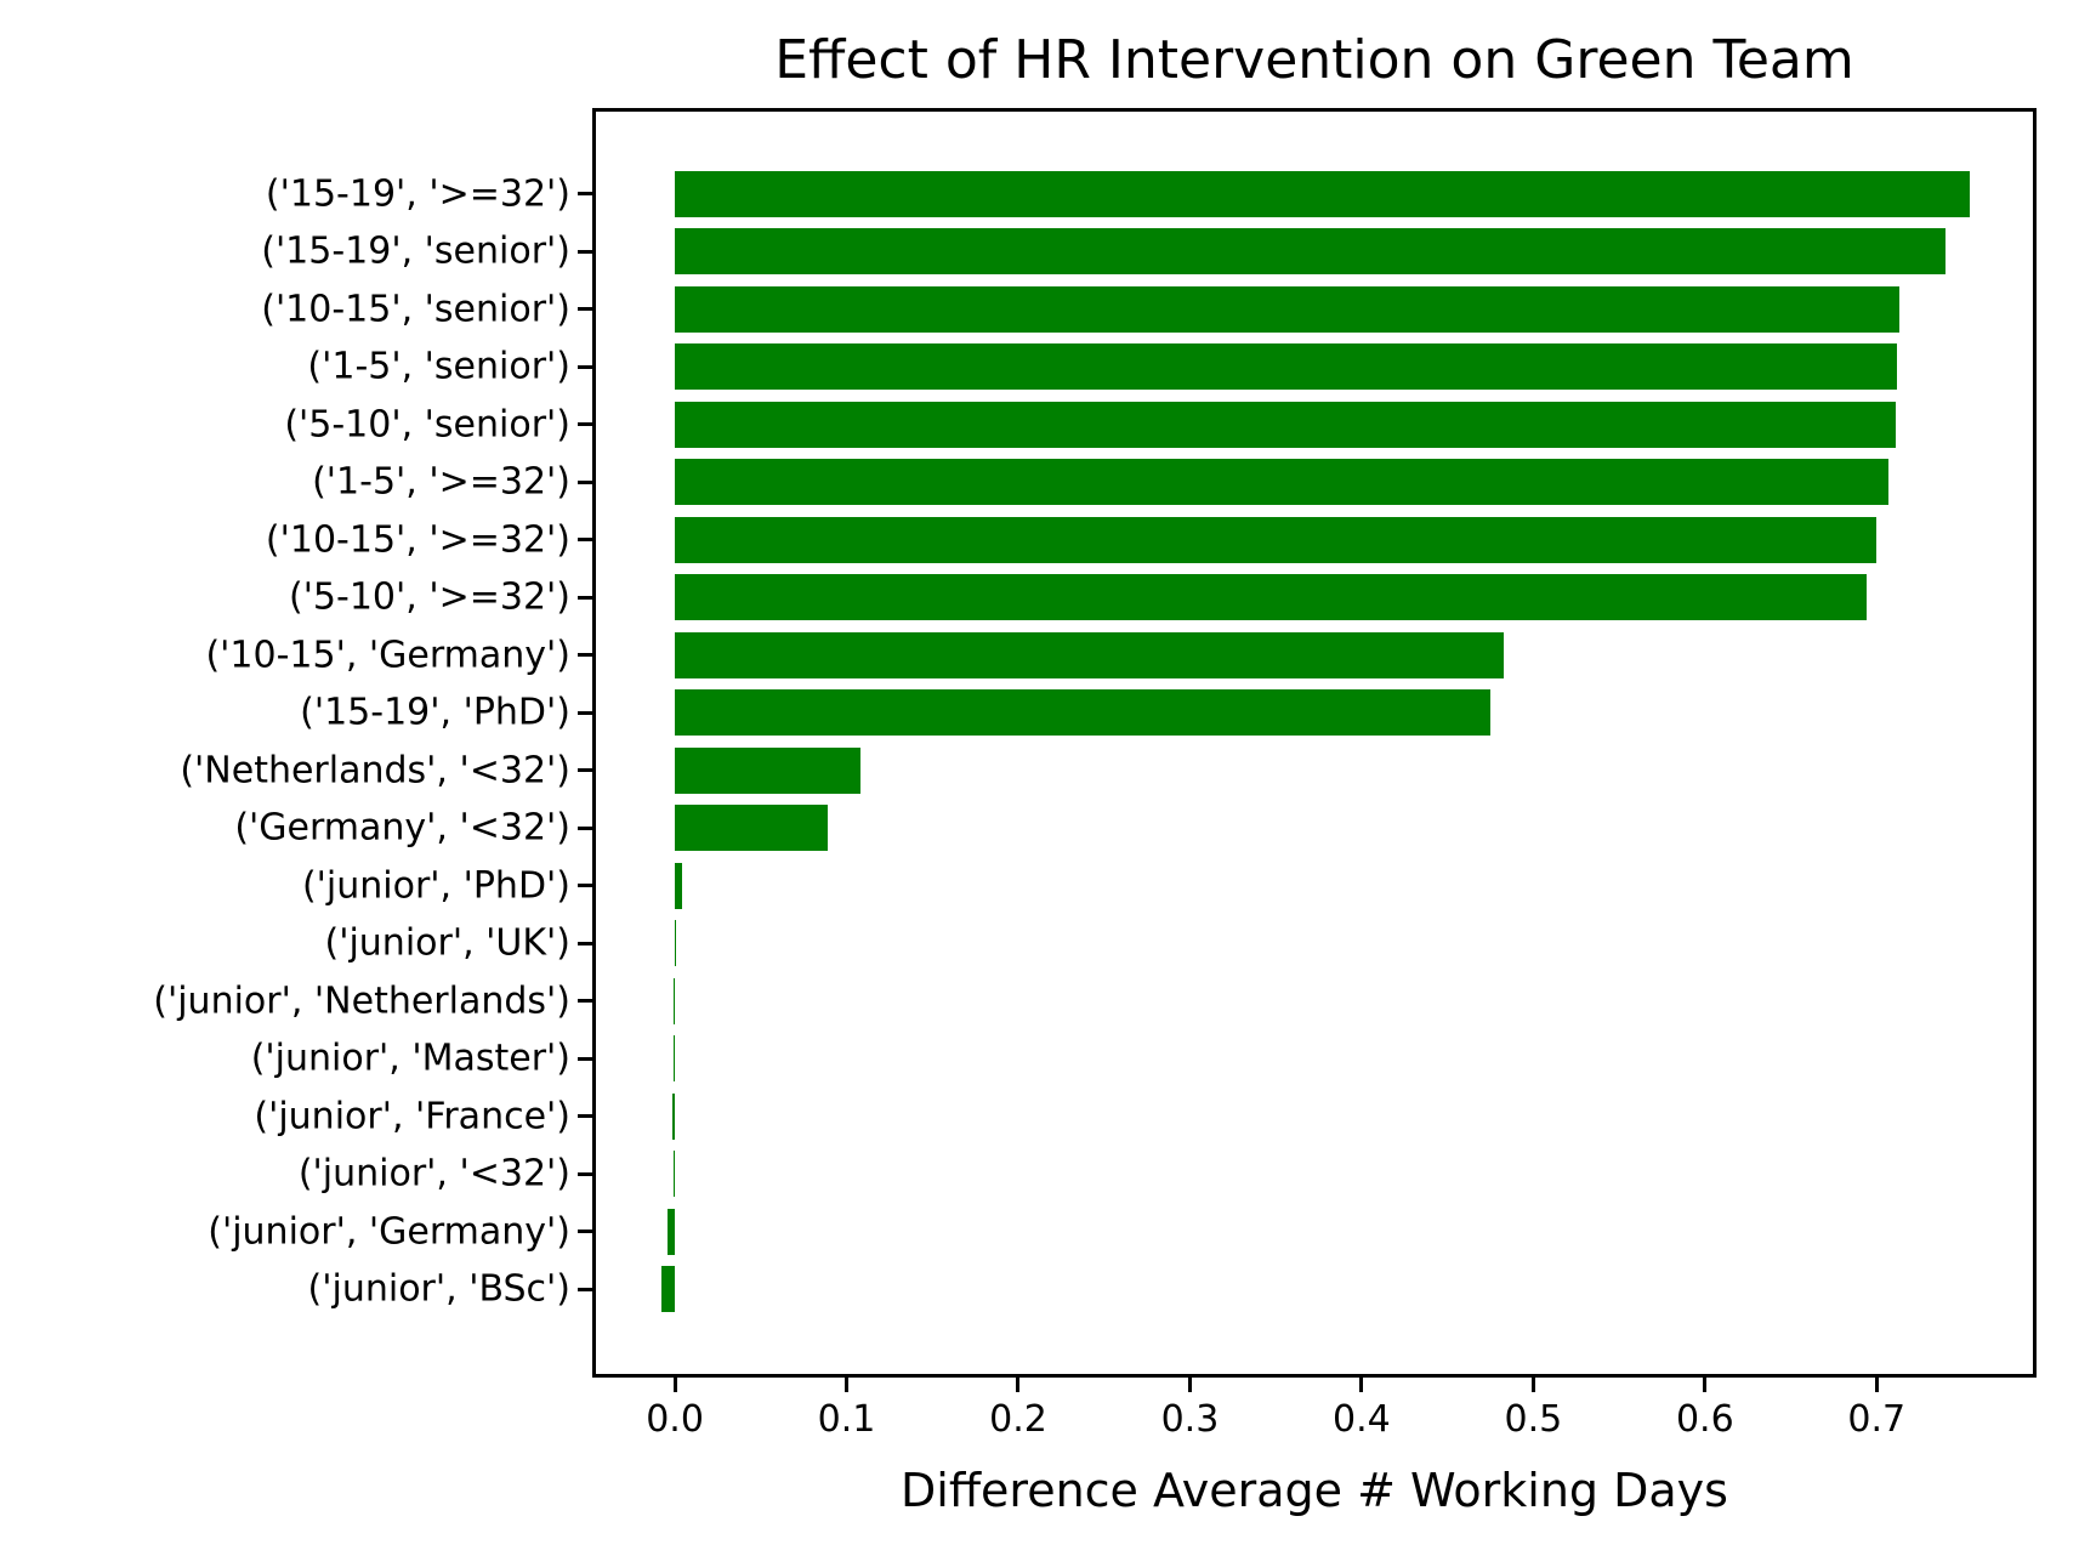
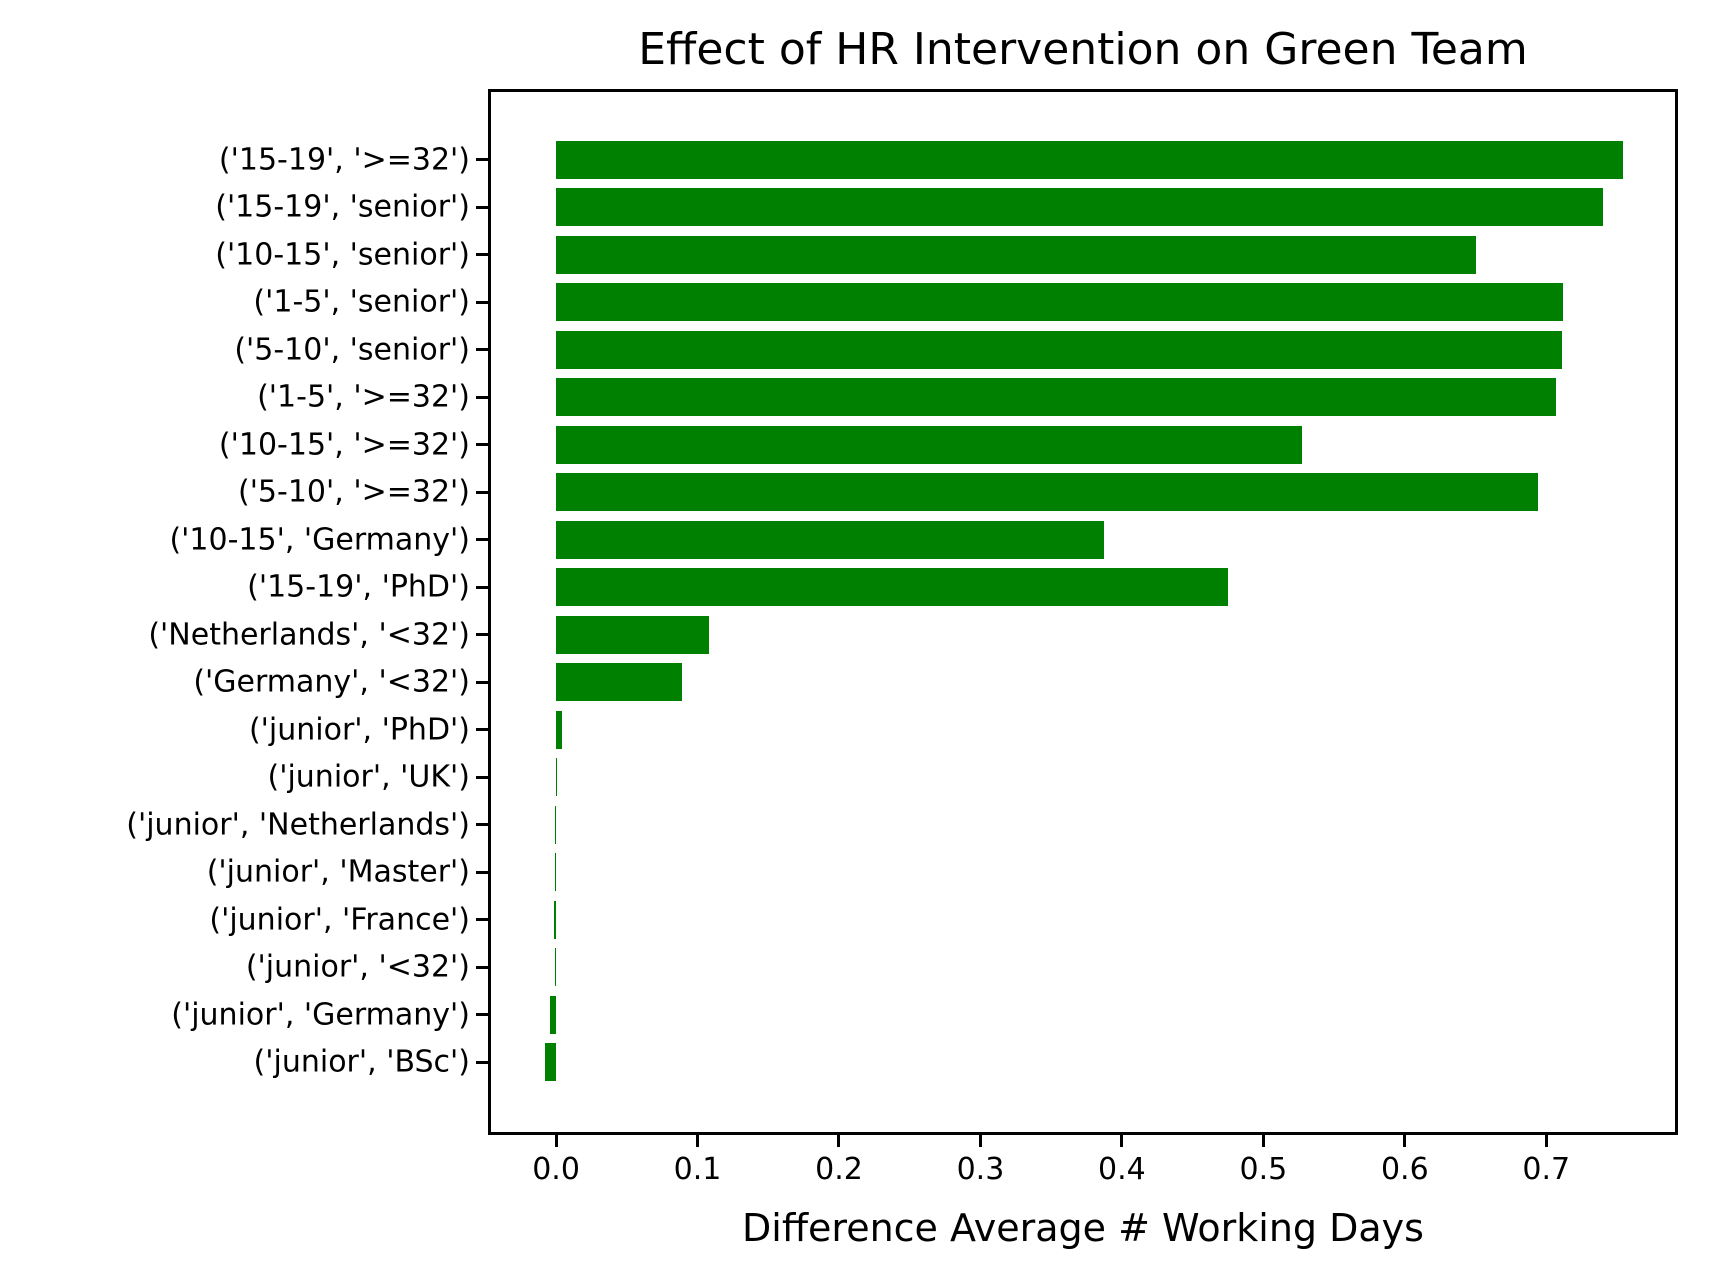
('10-15', 'senior'): 0.713 -> 0.650
('10-15', '>=32'): 0.700 -> 0.527
('10-15', 'Germany'): 0.483 -> 0.387
